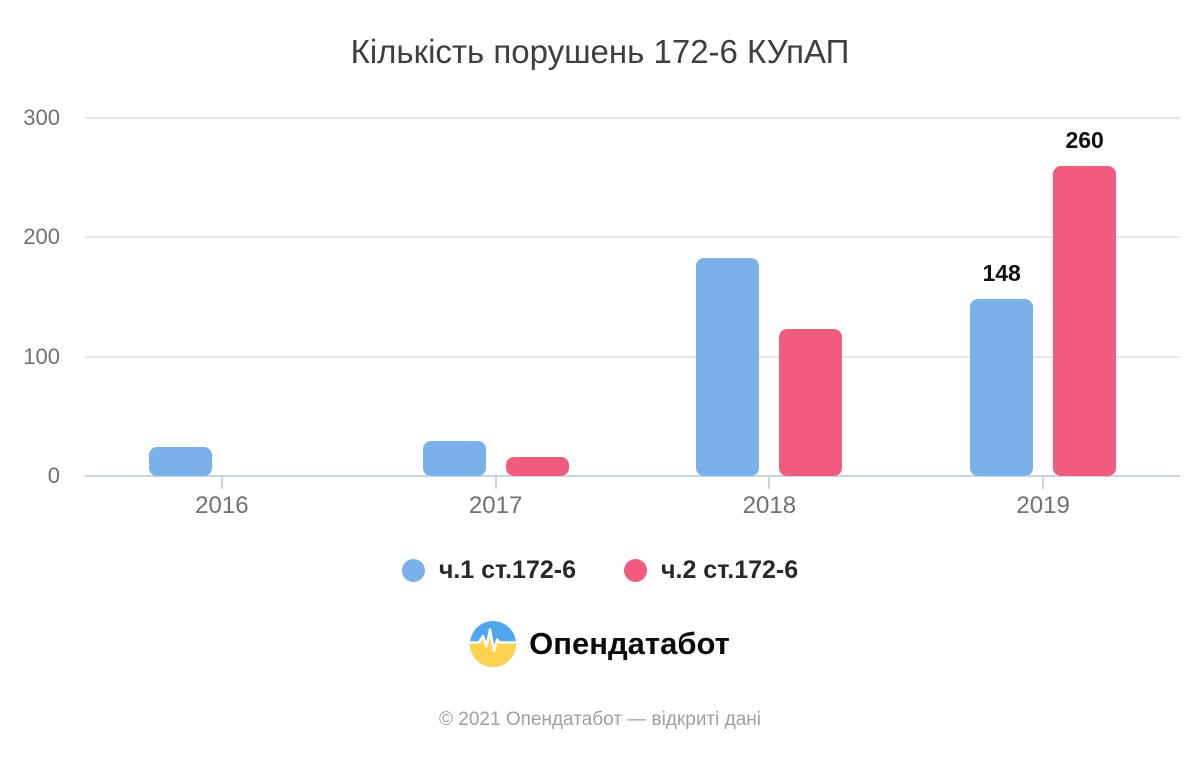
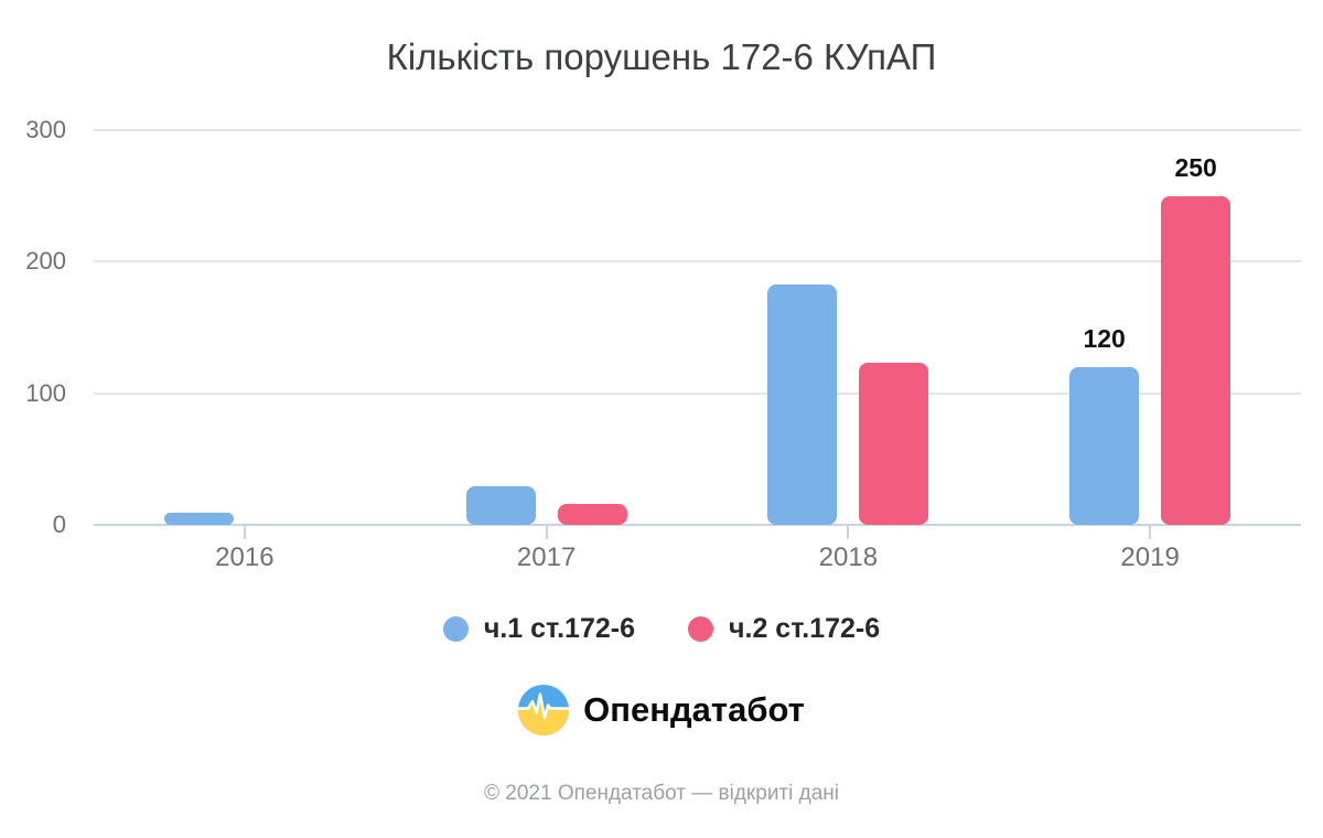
ч.1 ст.172-6/2016: 24 -> 9
ч.1 ст.172-6/2019: 148 -> 120
ч.2 ст.172-6/2019: 260 -> 250
